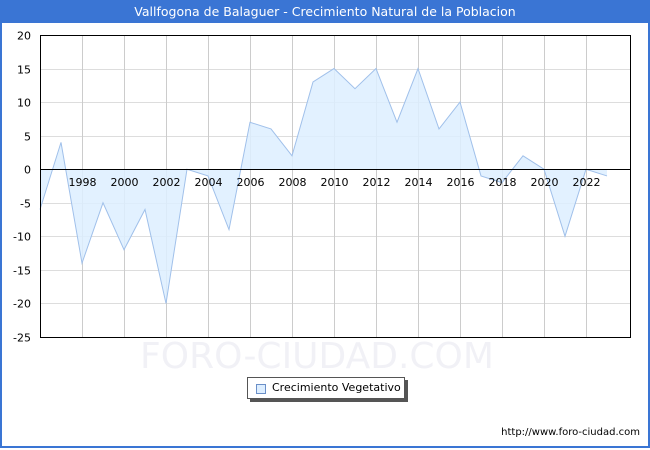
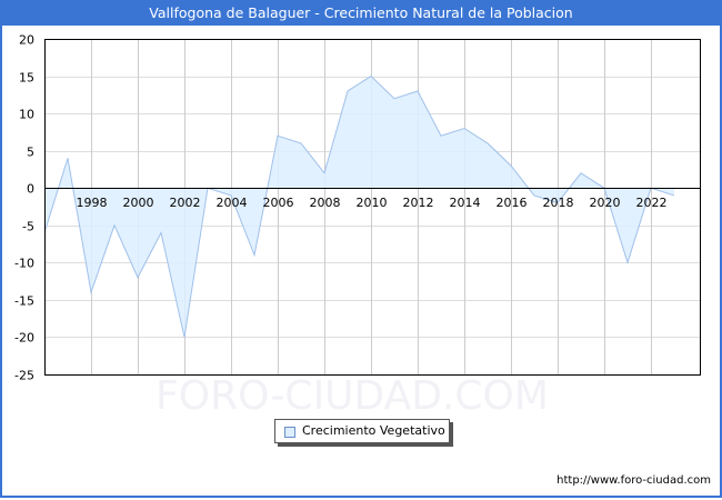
2012: 15 -> 13
2014: 15 -> 8
2016: 10 -> 3
